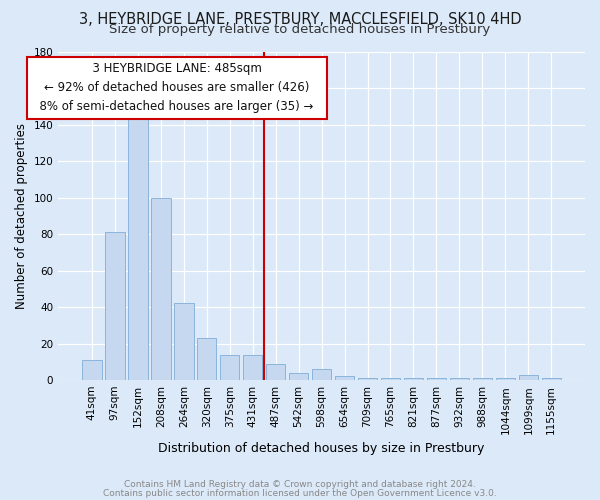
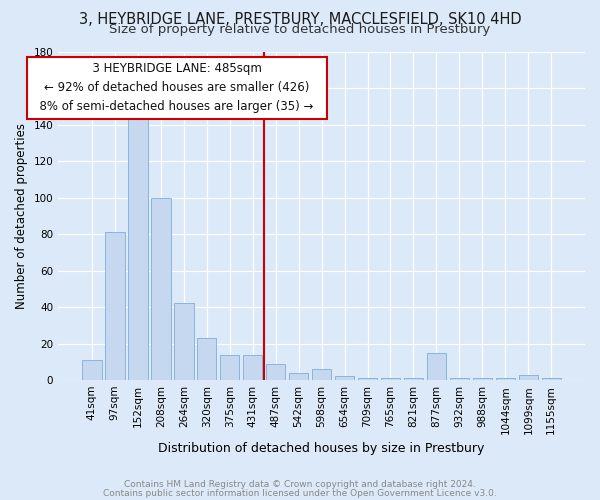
877sqm: 1 -> 15
